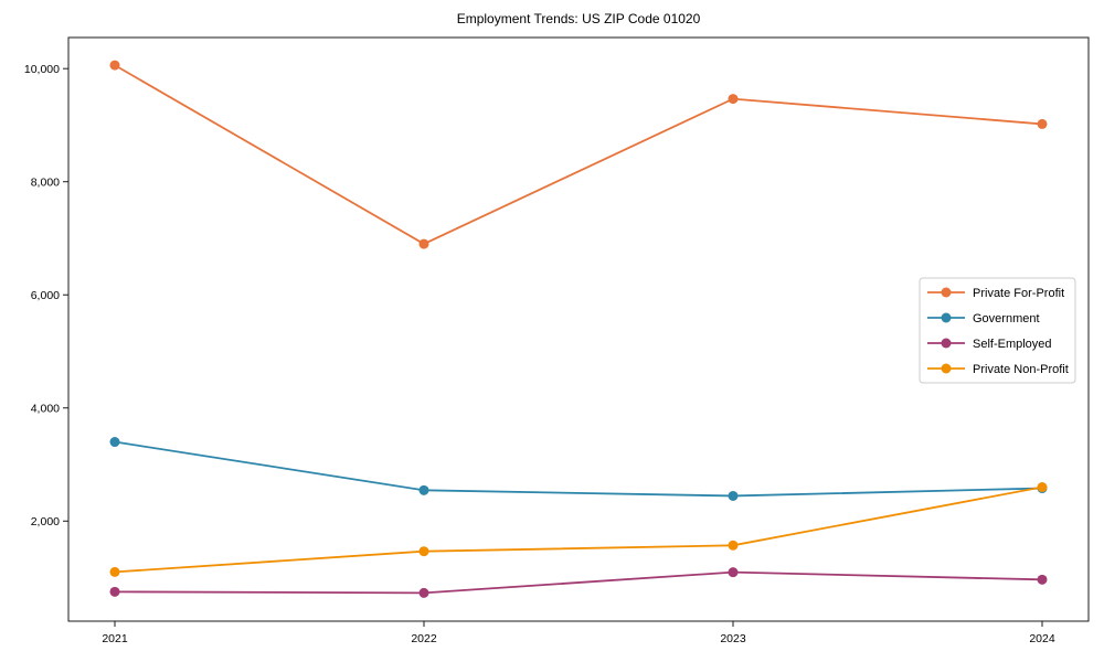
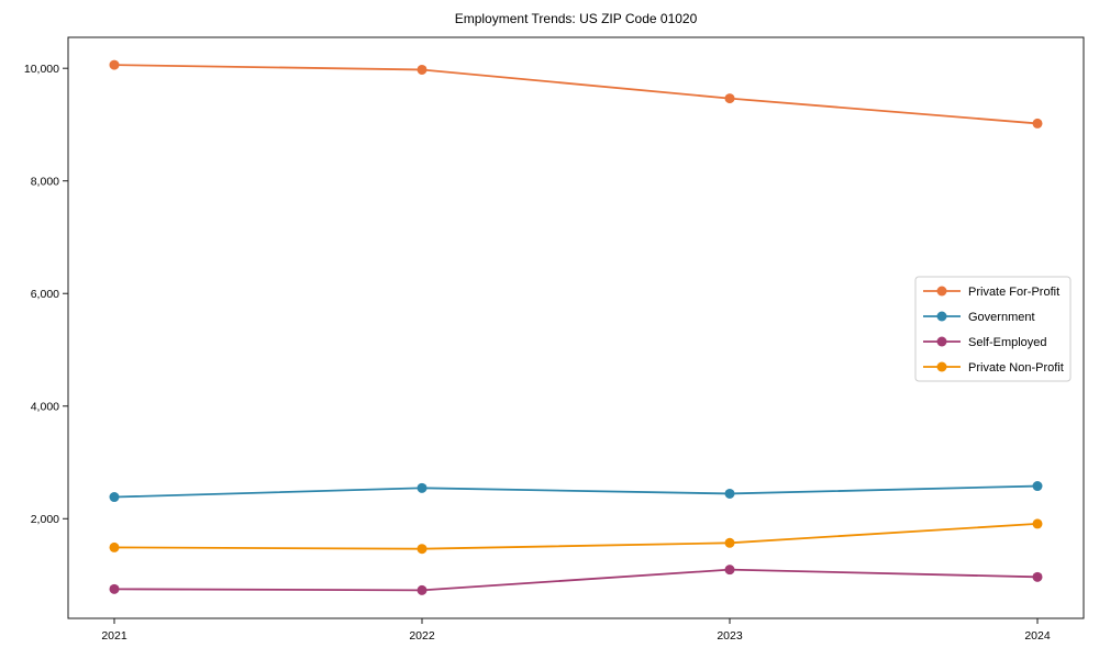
Government/2021: 3400 -> 2400
Private Non-Profit/2021: 1100 -> 1500
Private For-Profit/2022: 6900 -> 10000
Private Non-Profit/2024: 2600 -> 1900
